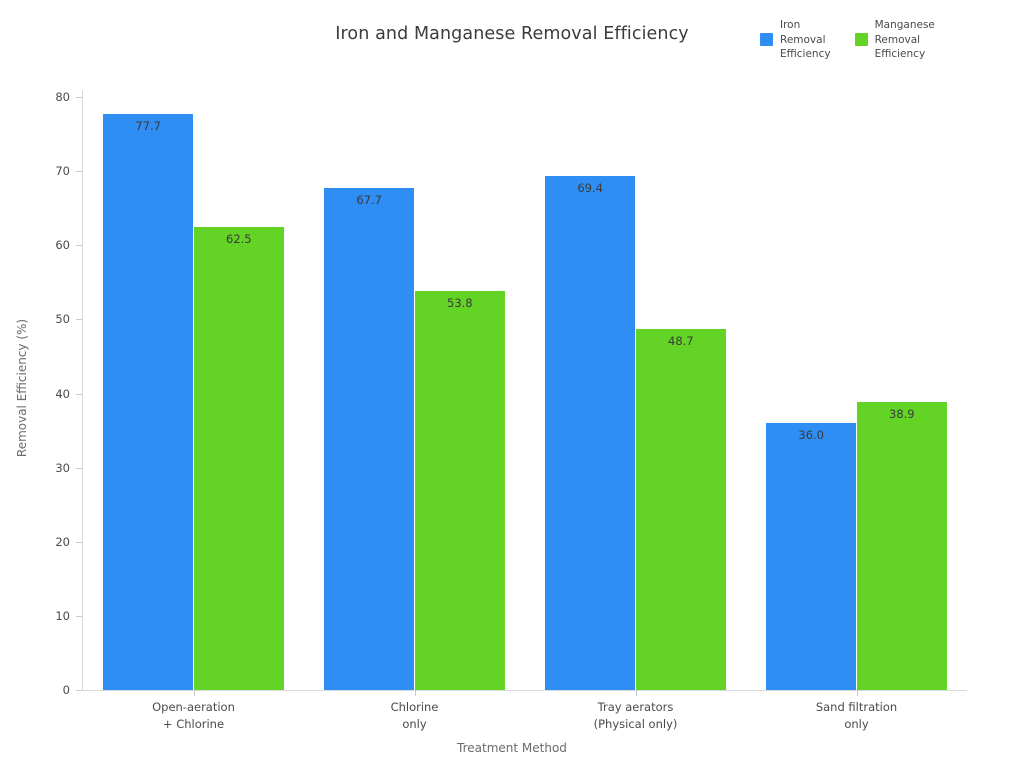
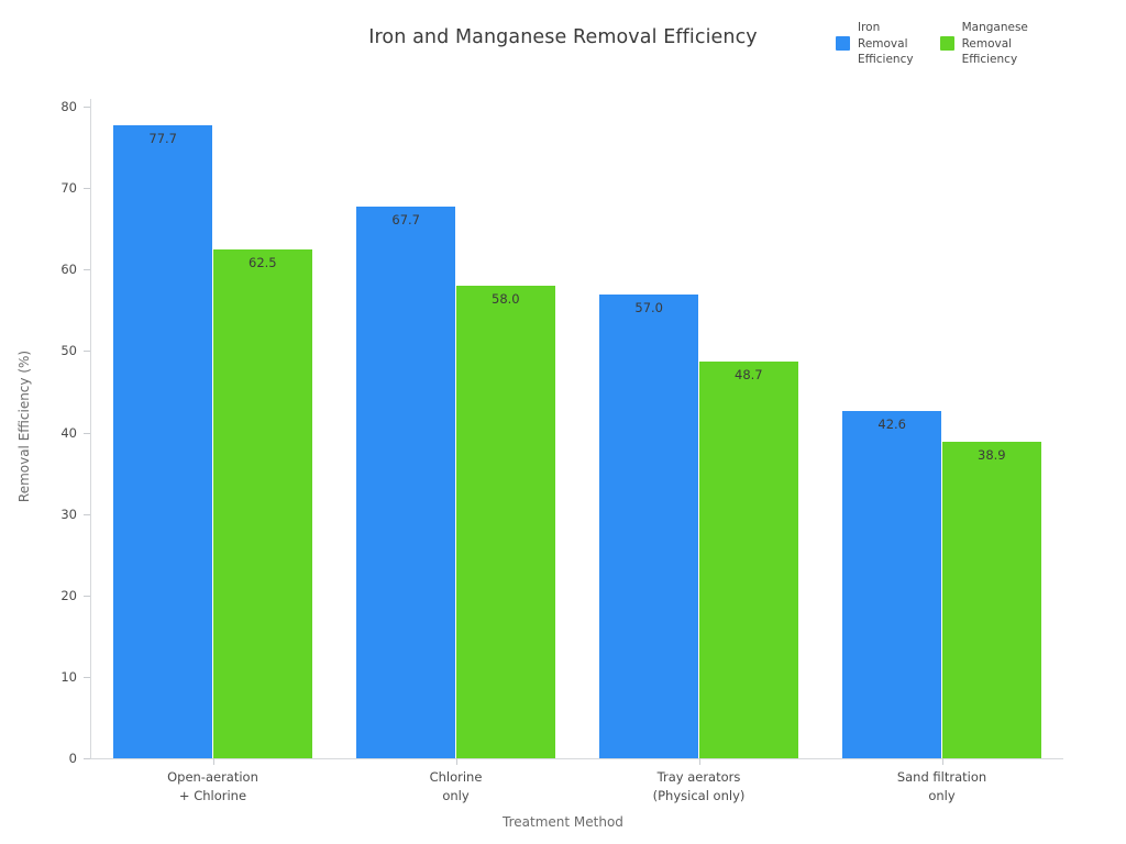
Manganese Removal Efficiency/Chlorine only: 53.8 -> 58.0
Iron Removal Efficiency/Tray aerators (Physical only): 69.4 -> 57.0
Iron Removal Efficiency/Sand filtration only: 36.0 -> 42.6
